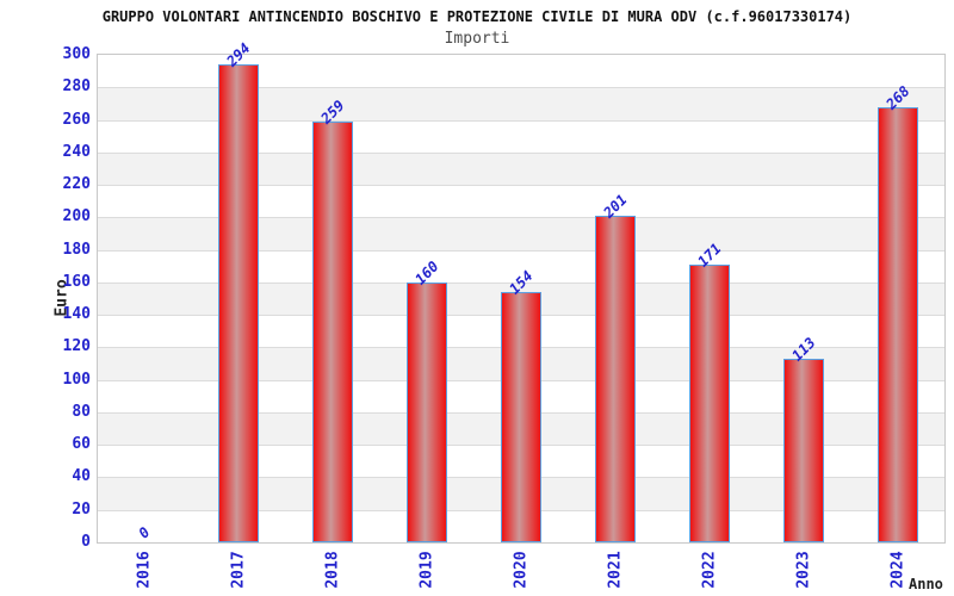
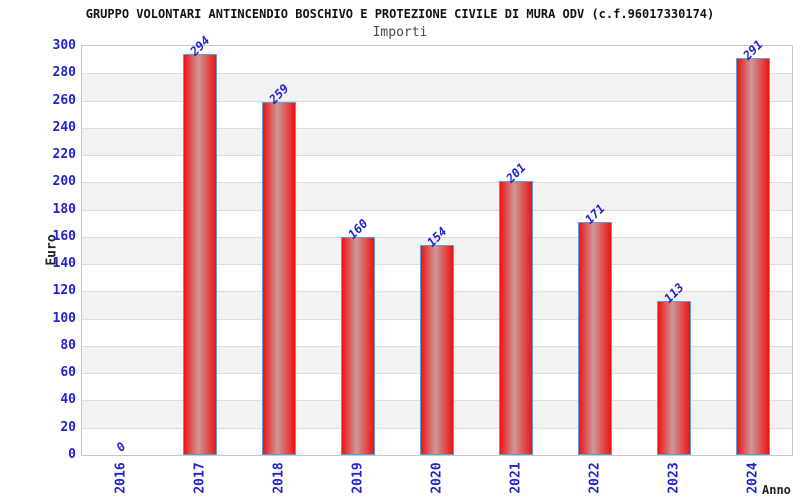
2024: 268 -> 291
